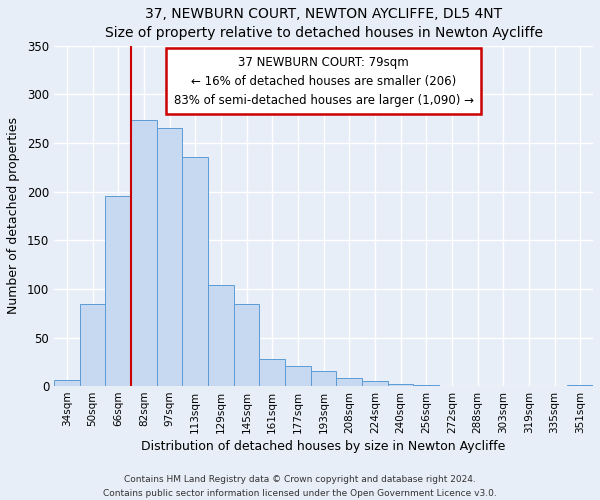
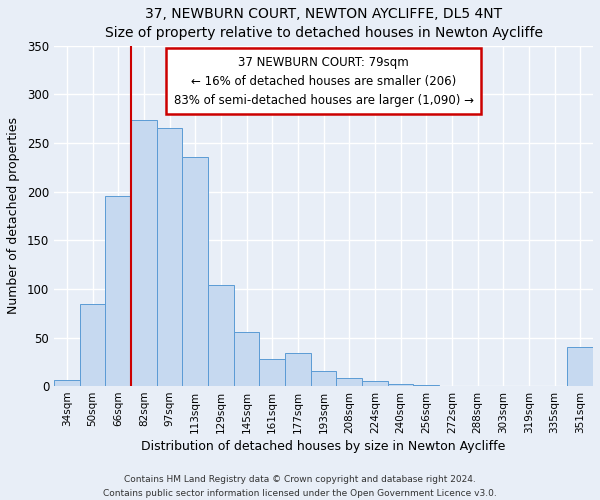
145sqm: 84 -> 56
177sqm: 21 -> 34
351sqm: 1 -> 40
